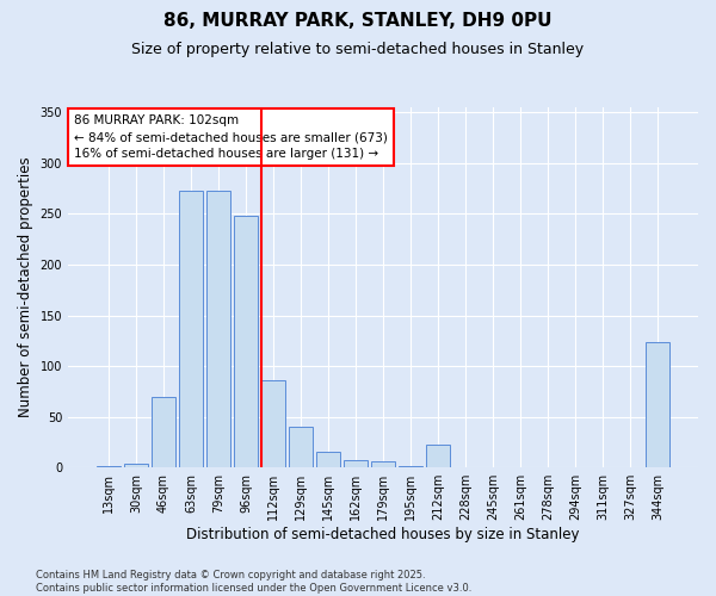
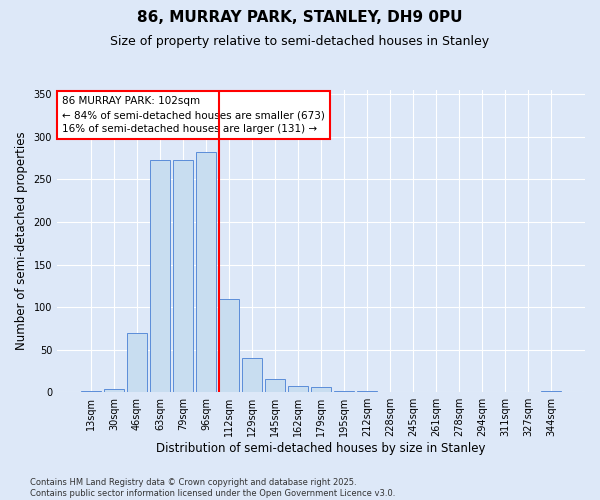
96sqm: 248 -> 282
112sqm: 86 -> 110
212sqm: 22 -> 1
344sqm: 124 -> 1
